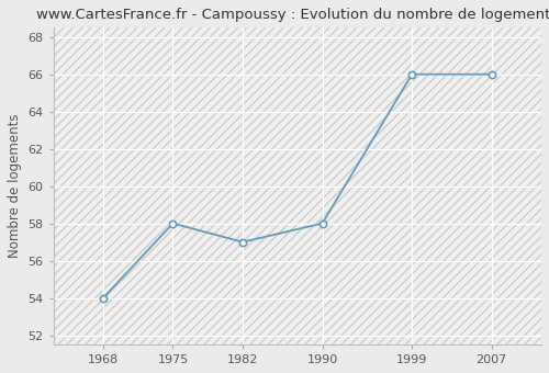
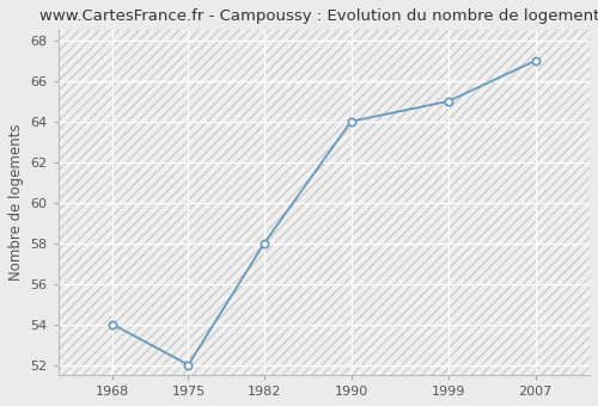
1975: 58 -> 52
1982: 57 -> 58
1990: 58 -> 64
1999: 66 -> 65
2007: 66 -> 67
